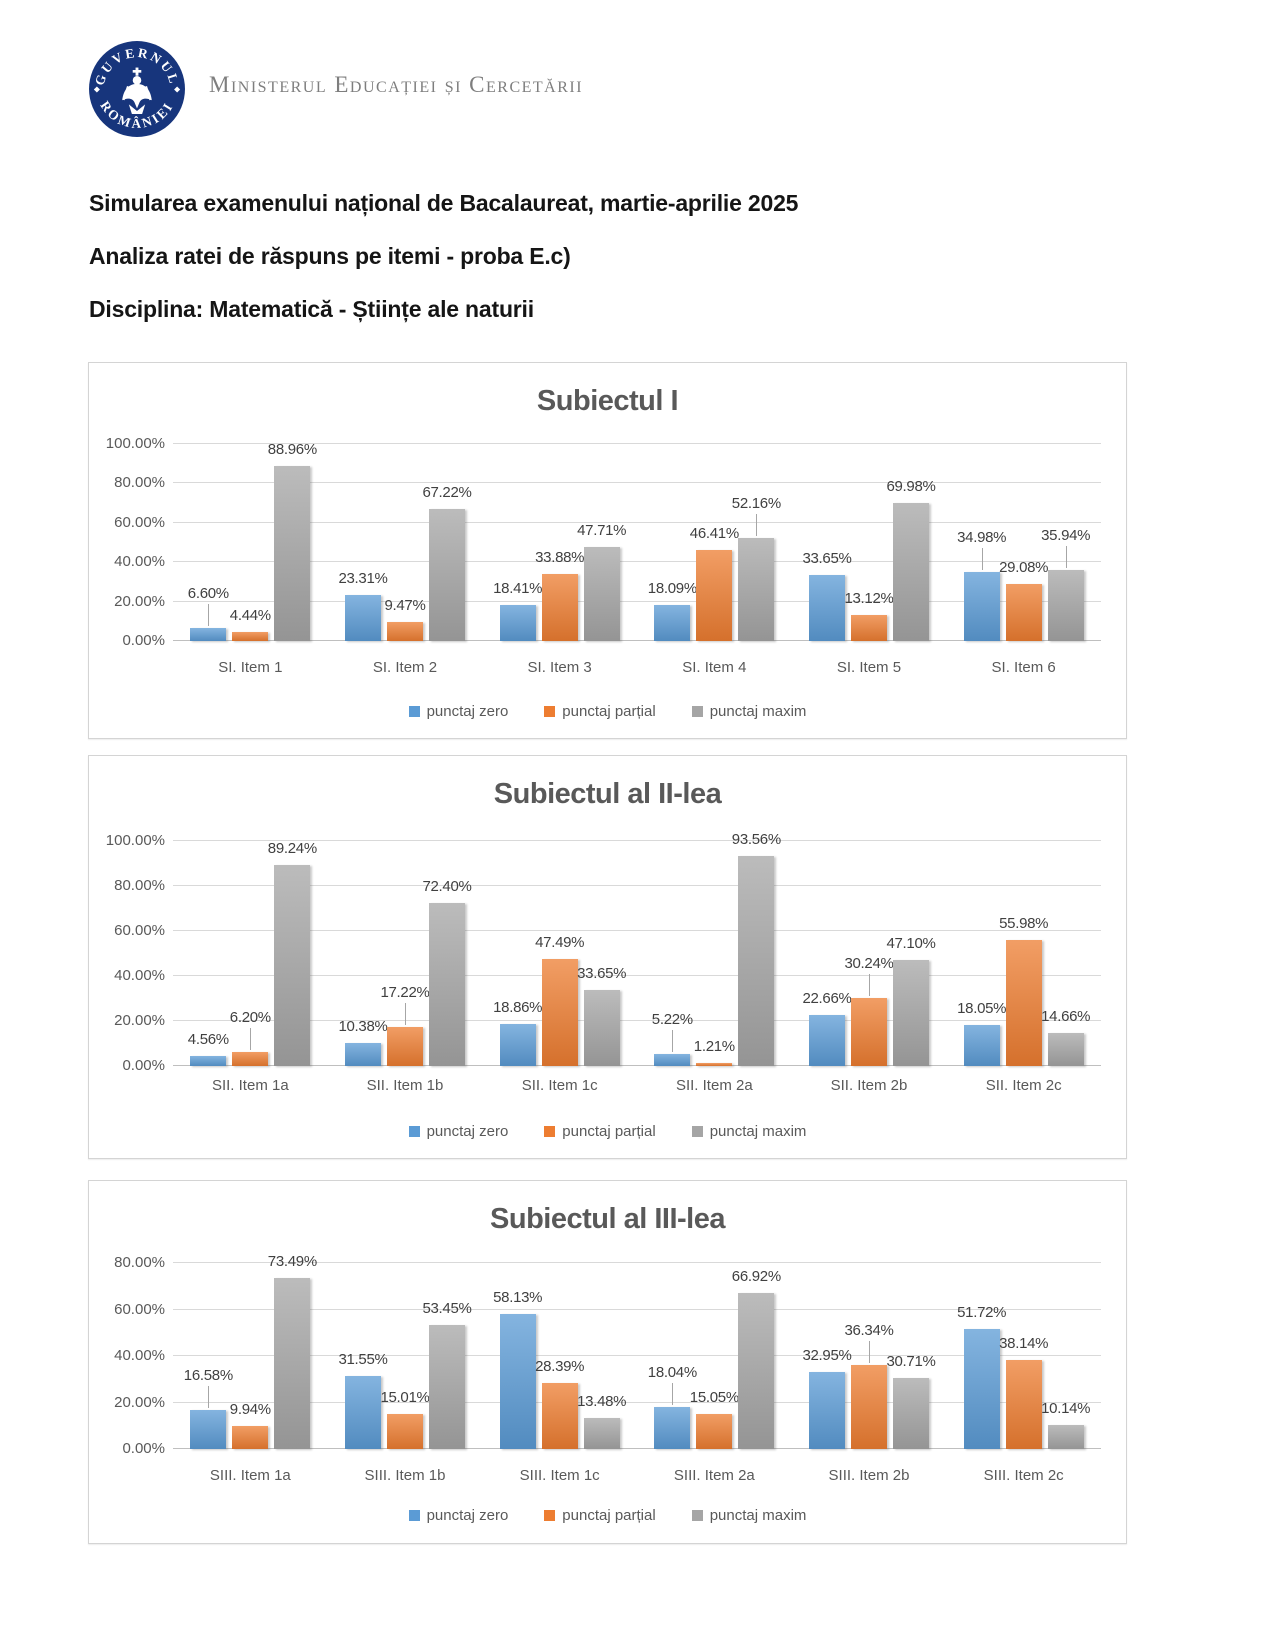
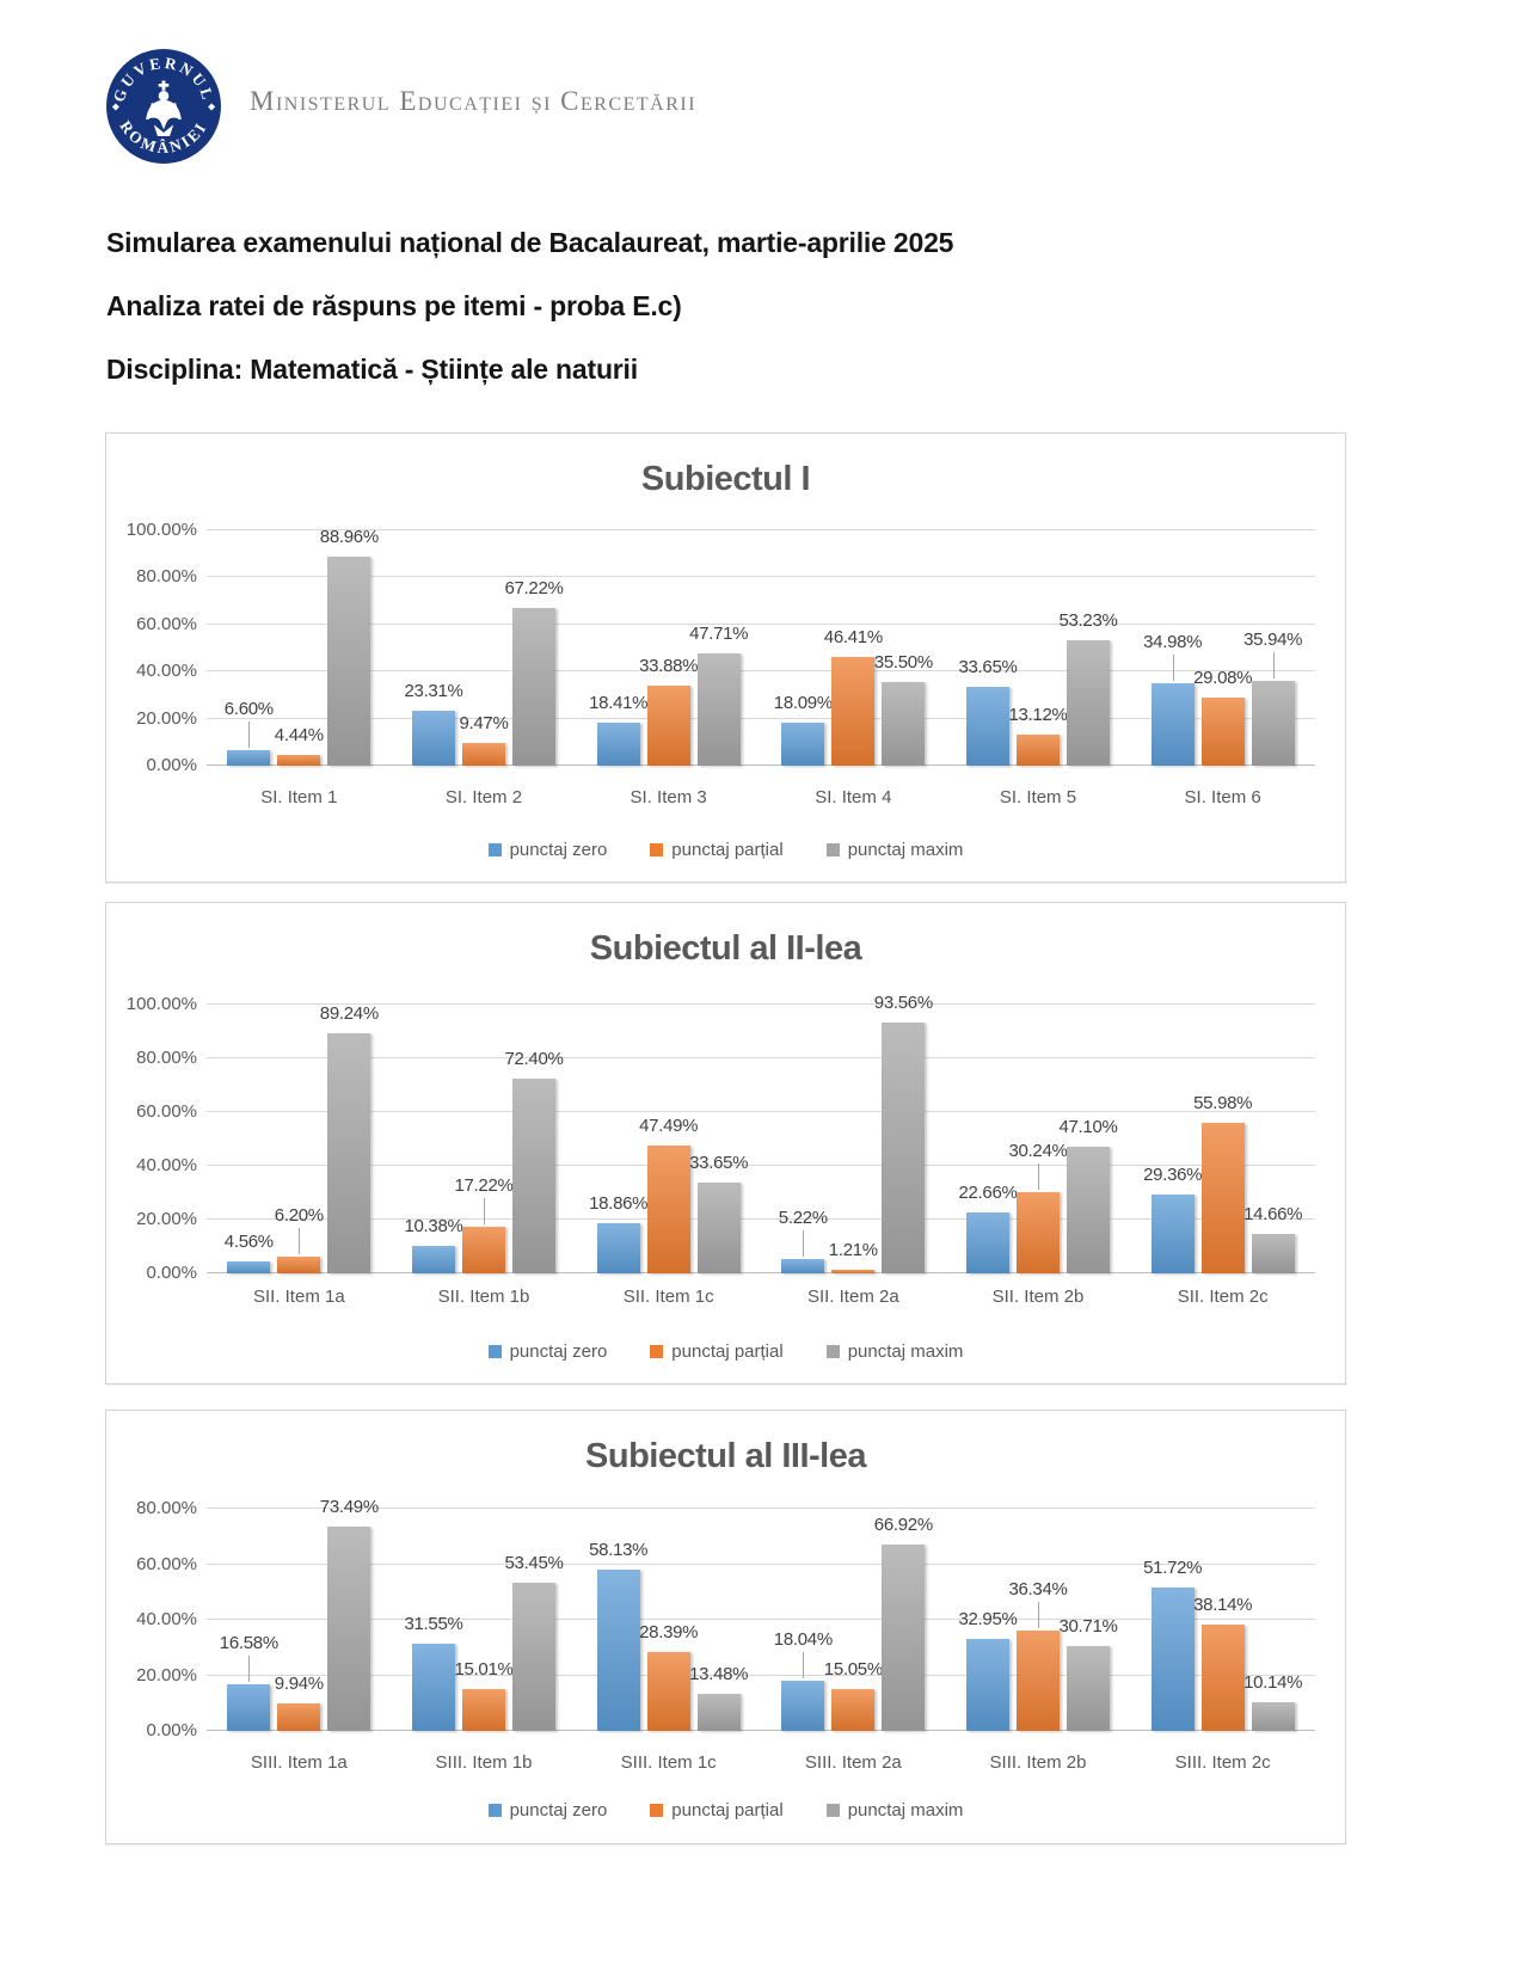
Subiectul I/punctaj maxim/SI. Item 4: 52.16% -> 35.50%
Subiectul I/punctaj maxim/SI. Item 5: 69.98% -> 53.23%
Subiectul al II-lea/punctaj zero/SII. Item 2c: 18.05% -> 29.36%
